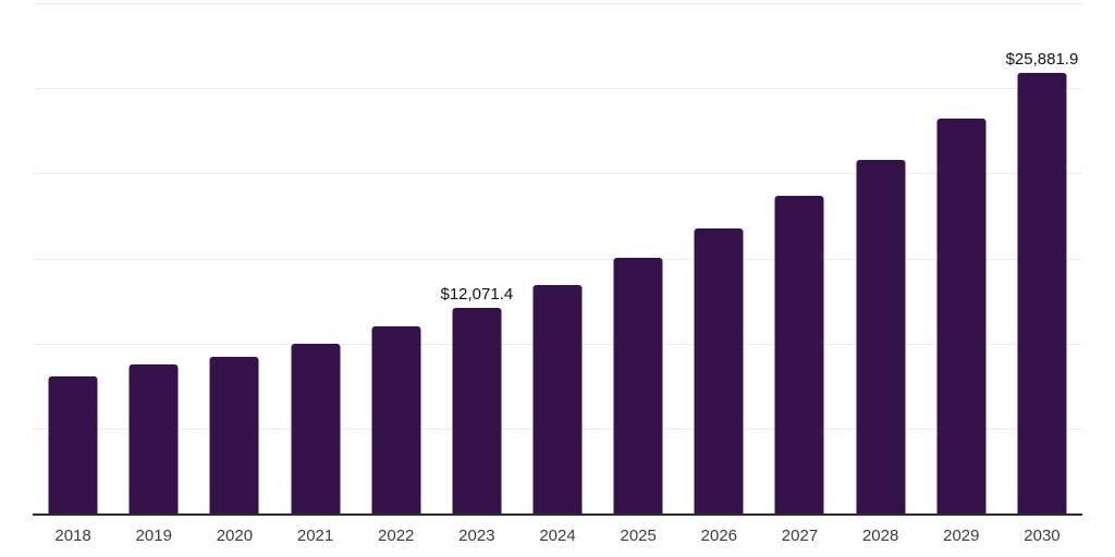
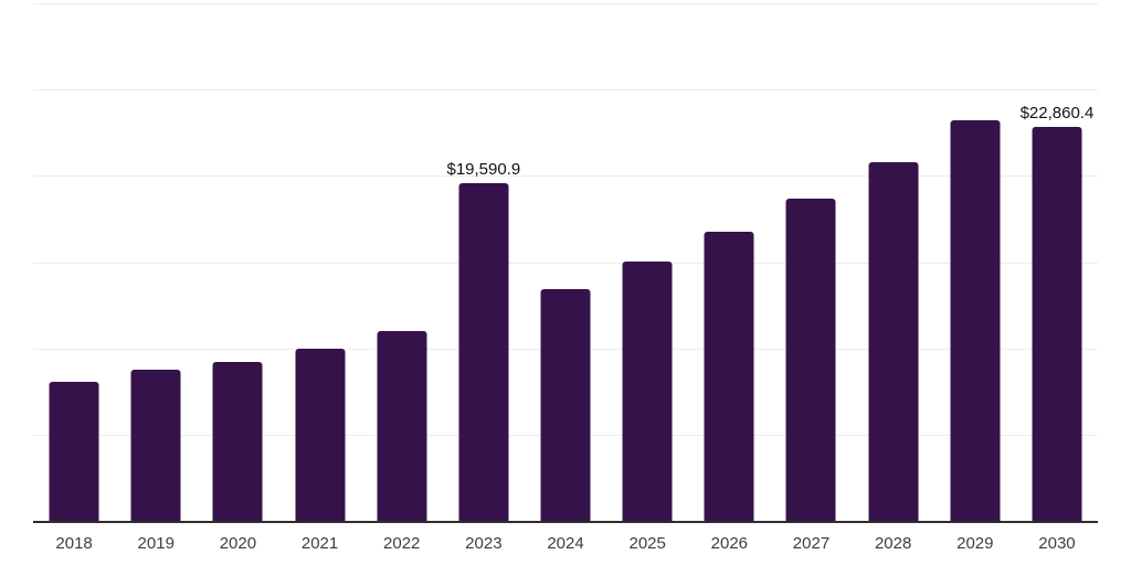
2023: $12,071.4 -> $19,590.9
2030: $25,881.9 -> $22,860.4
